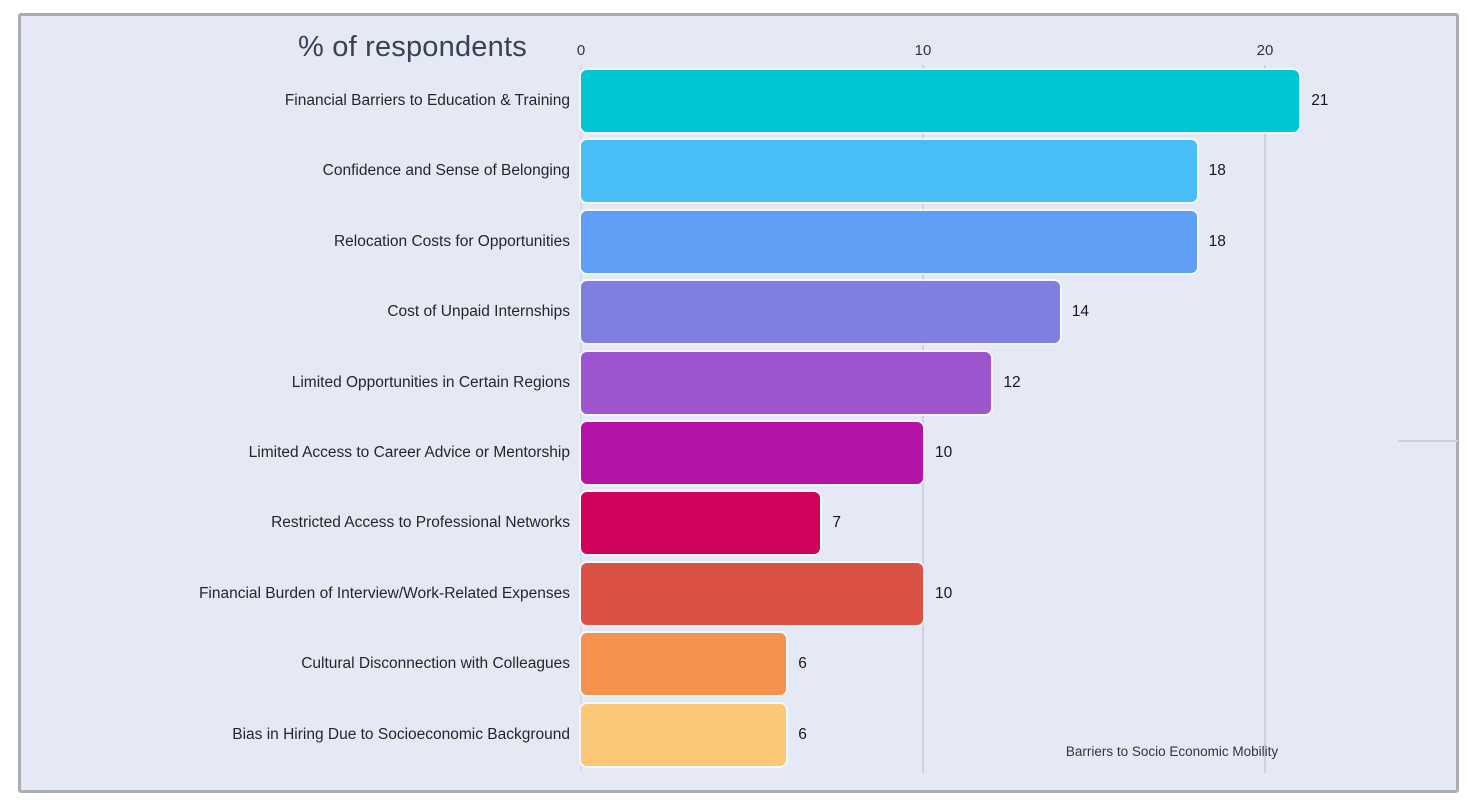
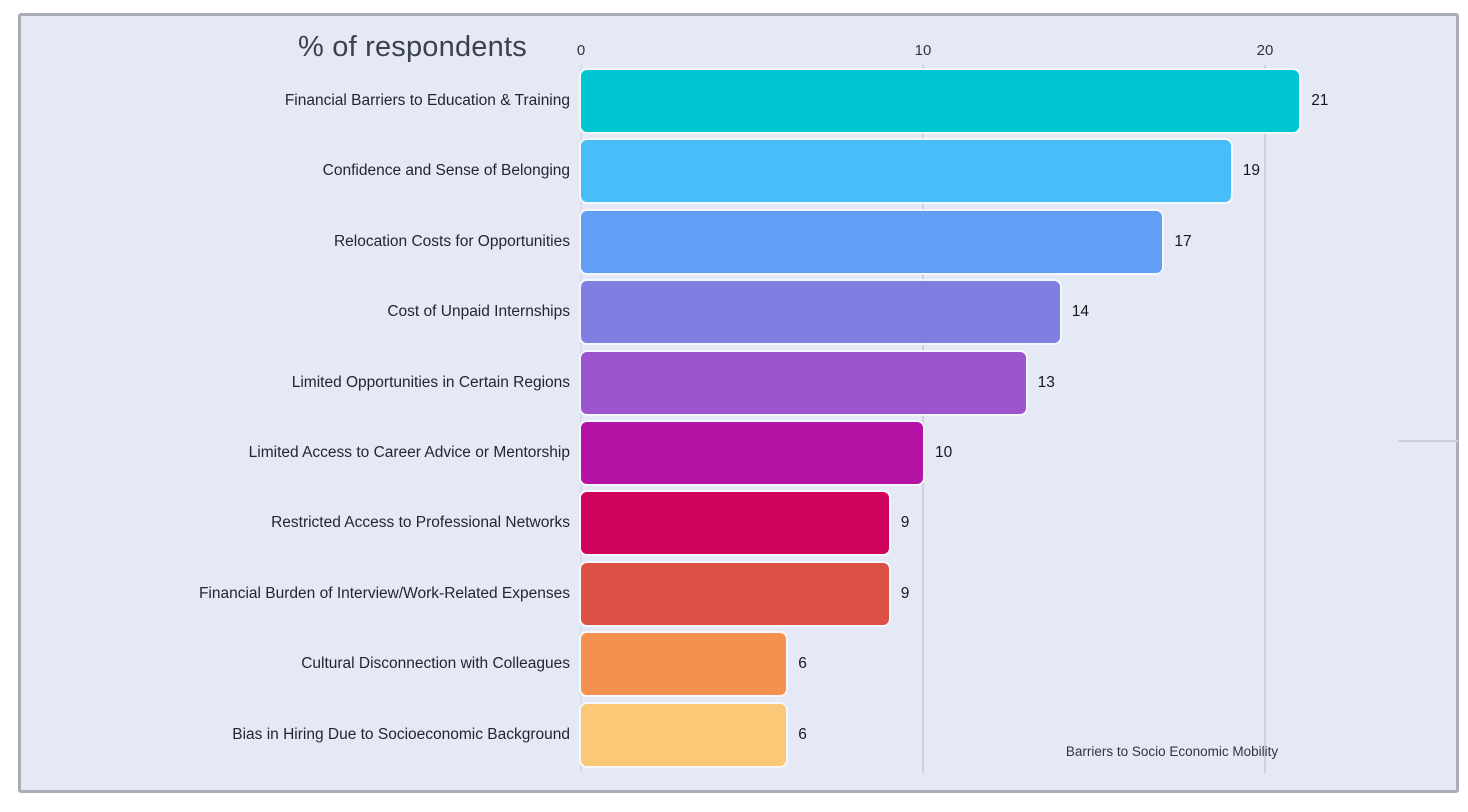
Confidence and Sense of Belonging: 18 -> 19
Relocation Costs for Opportunities: 18 -> 17
Limited Opportunities in Certain Regions: 12 -> 13
Restricted Access to Professional Networks: 7 -> 9
Financial Burden of Interview/Work-Related Expenses: 10 -> 9
